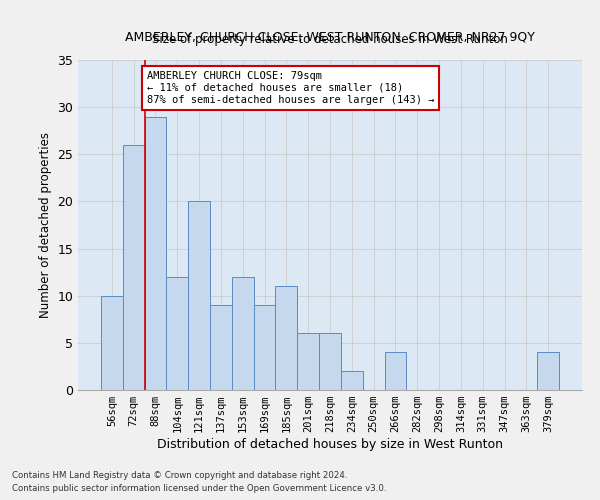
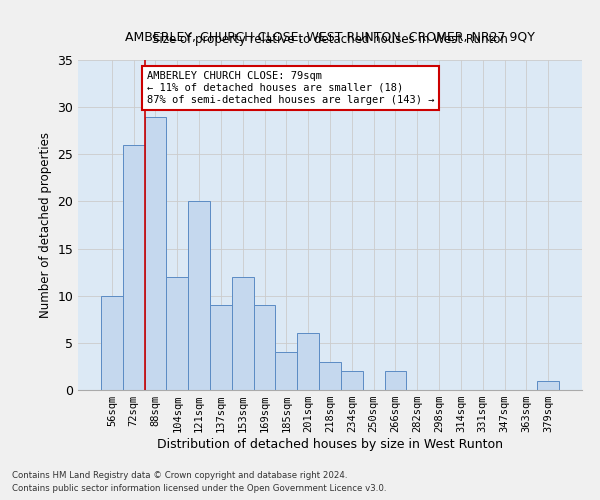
185sqm: 11 -> 4
218sqm: 6 -> 3
266sqm: 4 -> 2
379sqm: 4 -> 1
